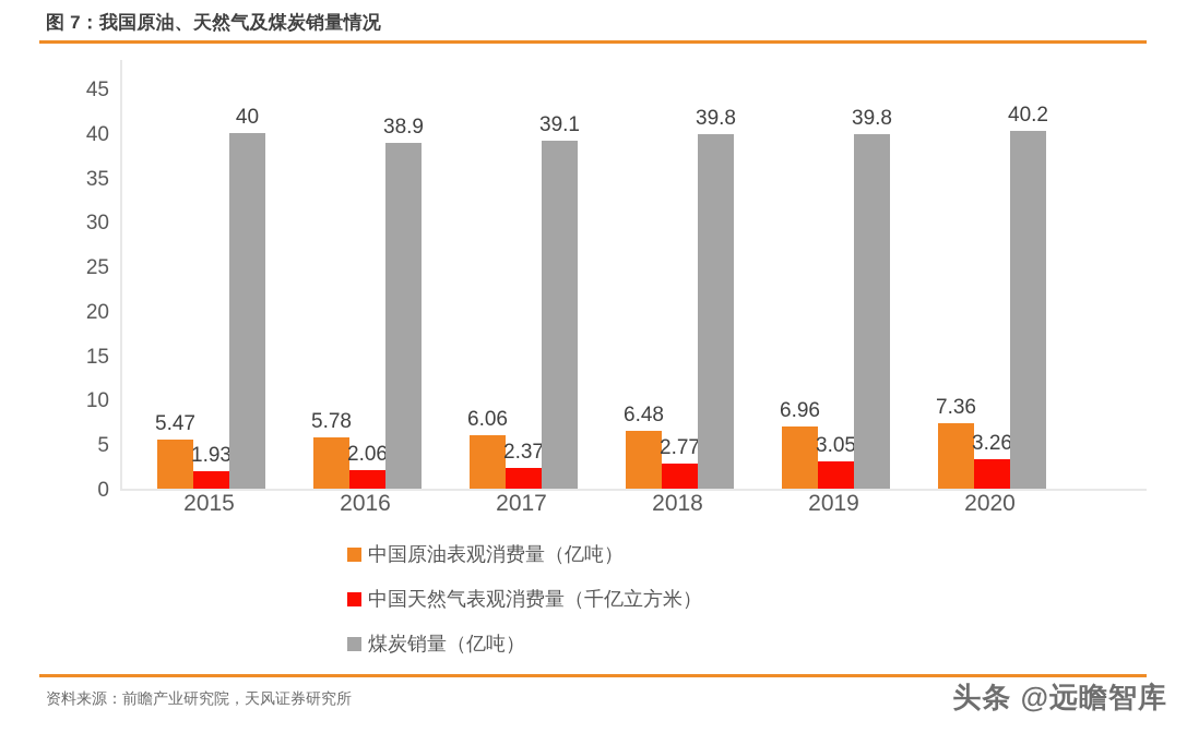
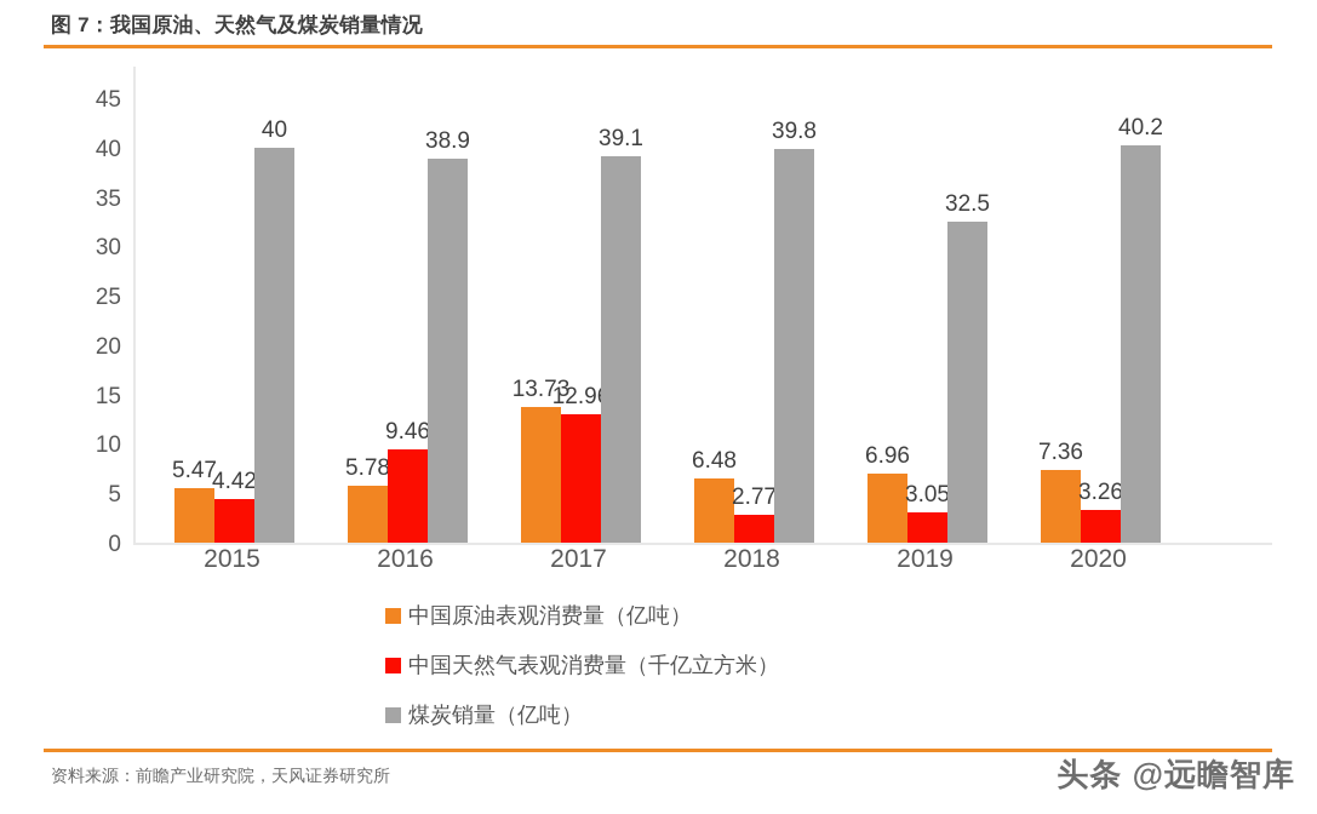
中国天然气表观消费量（千亿立方米）/2015: 1.93 -> 4.42
中国天然气表观消费量（千亿立方米）/2016: 2.06 -> 9.46
中国原油表观消费量（亿吨）/2017: 6.06 -> 13.73
中国天然气表观消费量（千亿立方米）/2017: 2.37 -> 12.96
煤炭销量（亿吨）/2019: 39.8 -> 32.5
